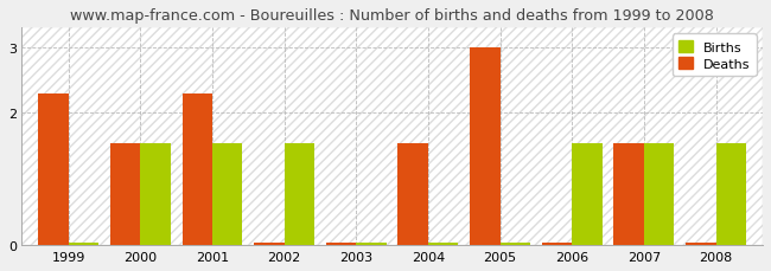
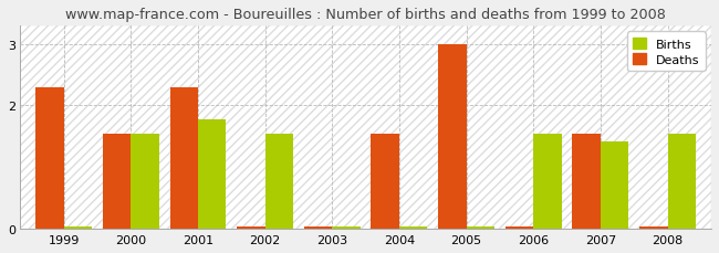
Births/2001: 1.55 -> 1.78
Births/2007: 1.55 -> 1.42
